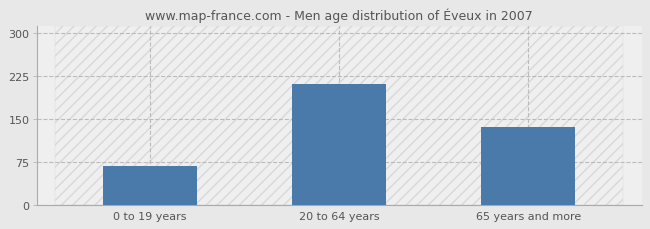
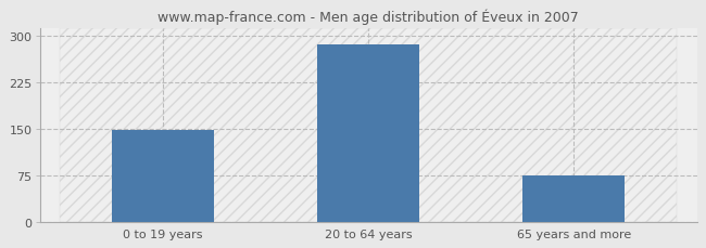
0 to 19 years: 68 -> 148
20 to 64 years: 210 -> 285
65 years and more: 136 -> 75
